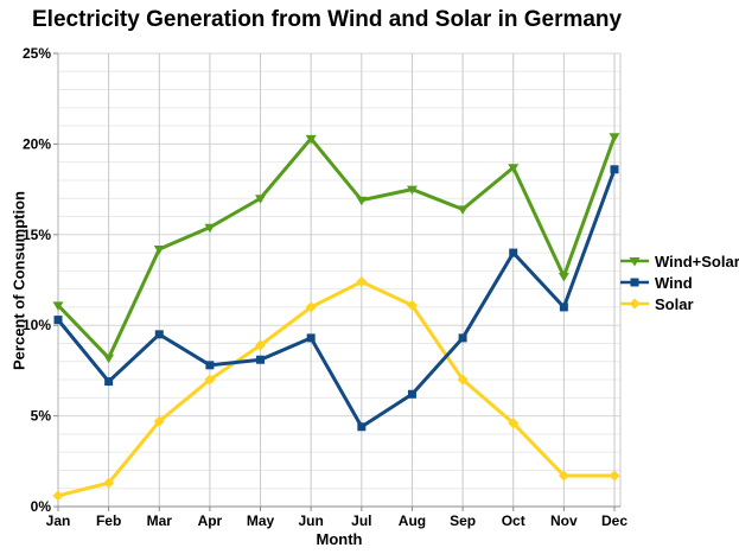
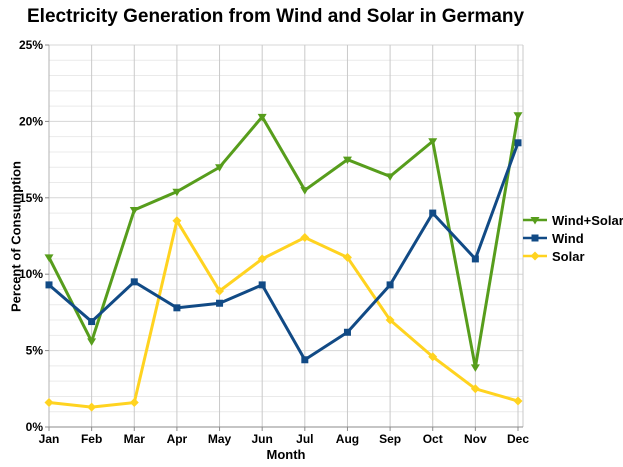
Wind/Jan: 10.3% -> 9.3%
Solar/Jan: 0.6% -> 1.6%
Wind+Solar/Feb: 8.2% -> 5.6%
Solar/Mar: 4.7% -> 1.6%
Solar/Apr: 7.0% -> 13.5%
Wind+Solar/Jul: 16.9% -> 15.5%
Wind+Solar/Nov: 12.7% -> 3.9%
Solar/Nov: 1.7% -> 2.5%
